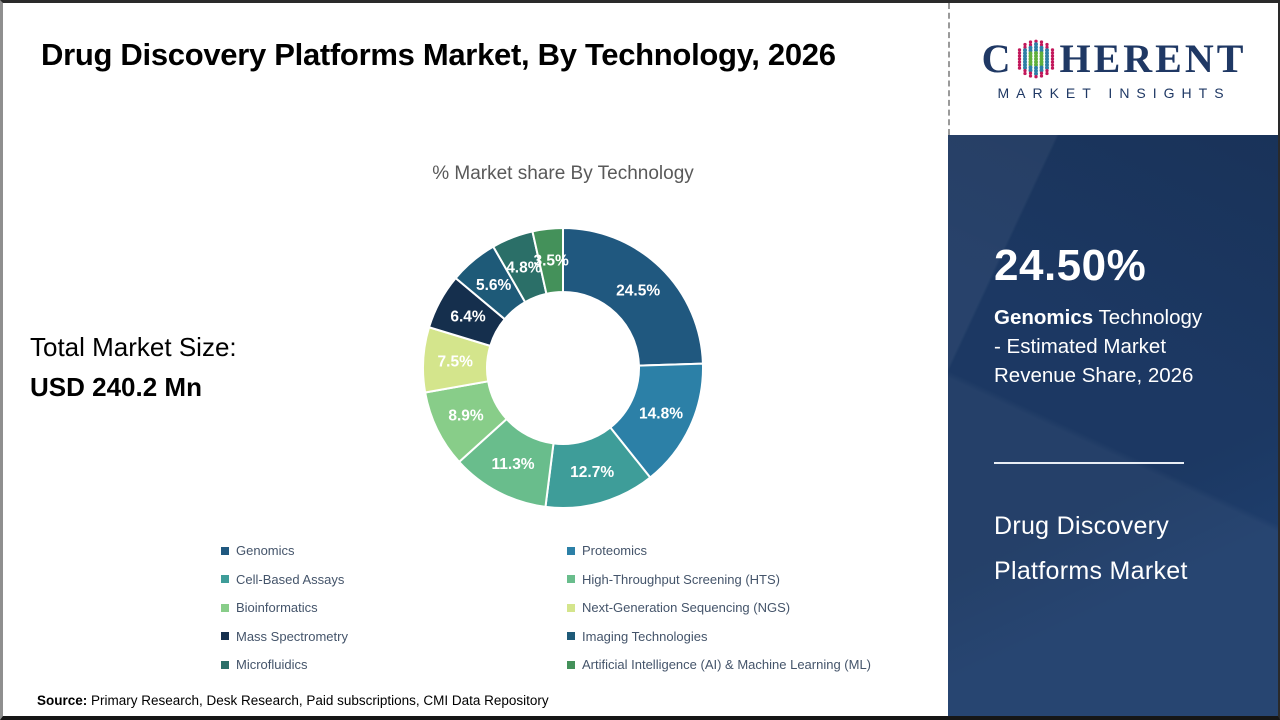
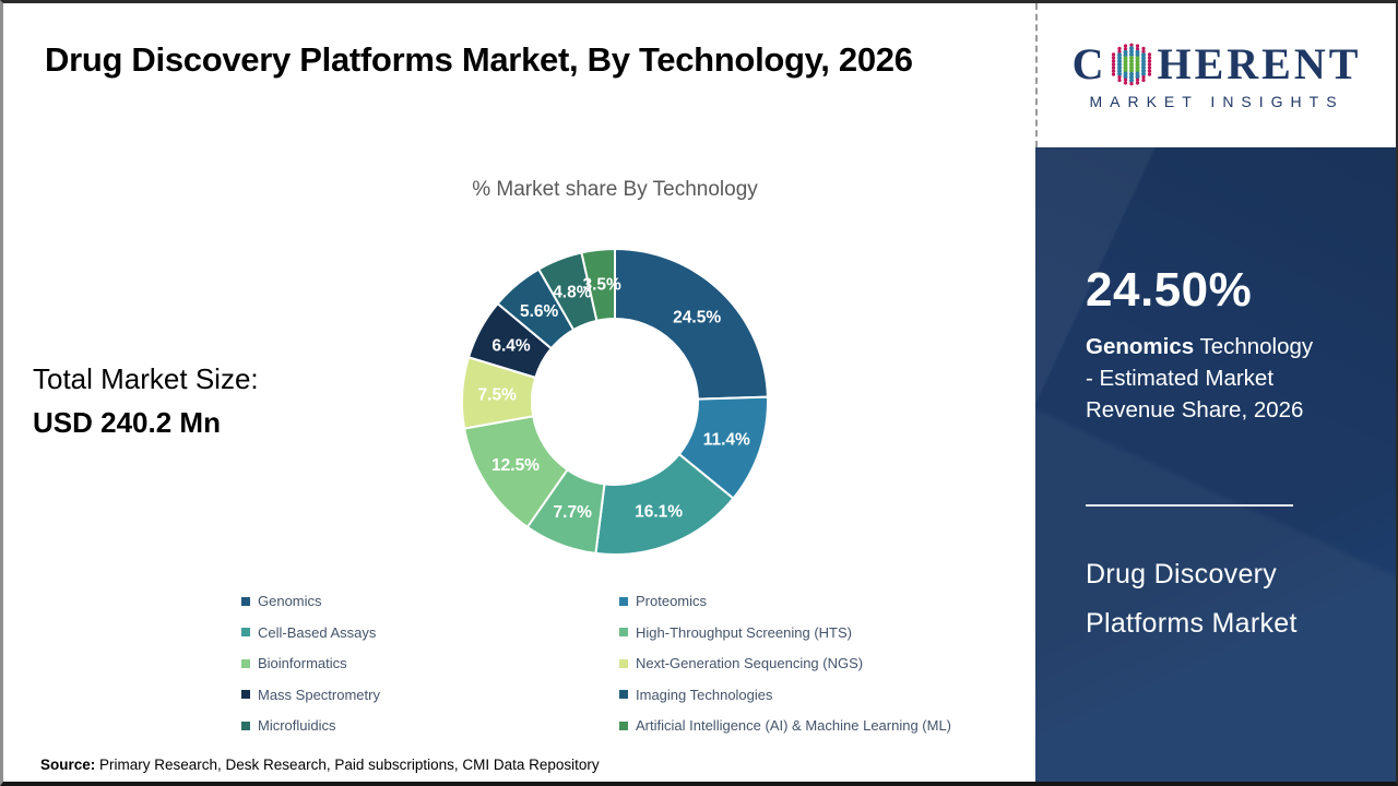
Proteomics: 14.8% -> 11.4%
Cell-Based Assays: 12.7% -> 16.1%
High-Throughput Screening (HTS): 11.3% -> 7.7%
Bioinformatics: 8.9% -> 12.5%
